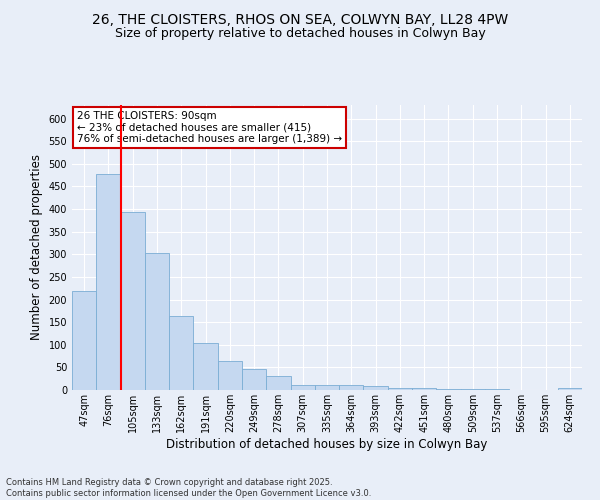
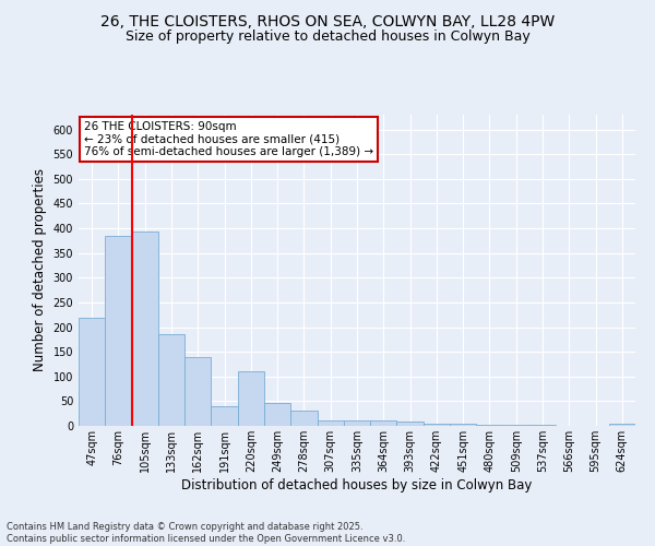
76sqm: 478 -> 385
133sqm: 302 -> 185
162sqm: 163 -> 140
191sqm: 105 -> 40
220sqm: 65 -> 110
